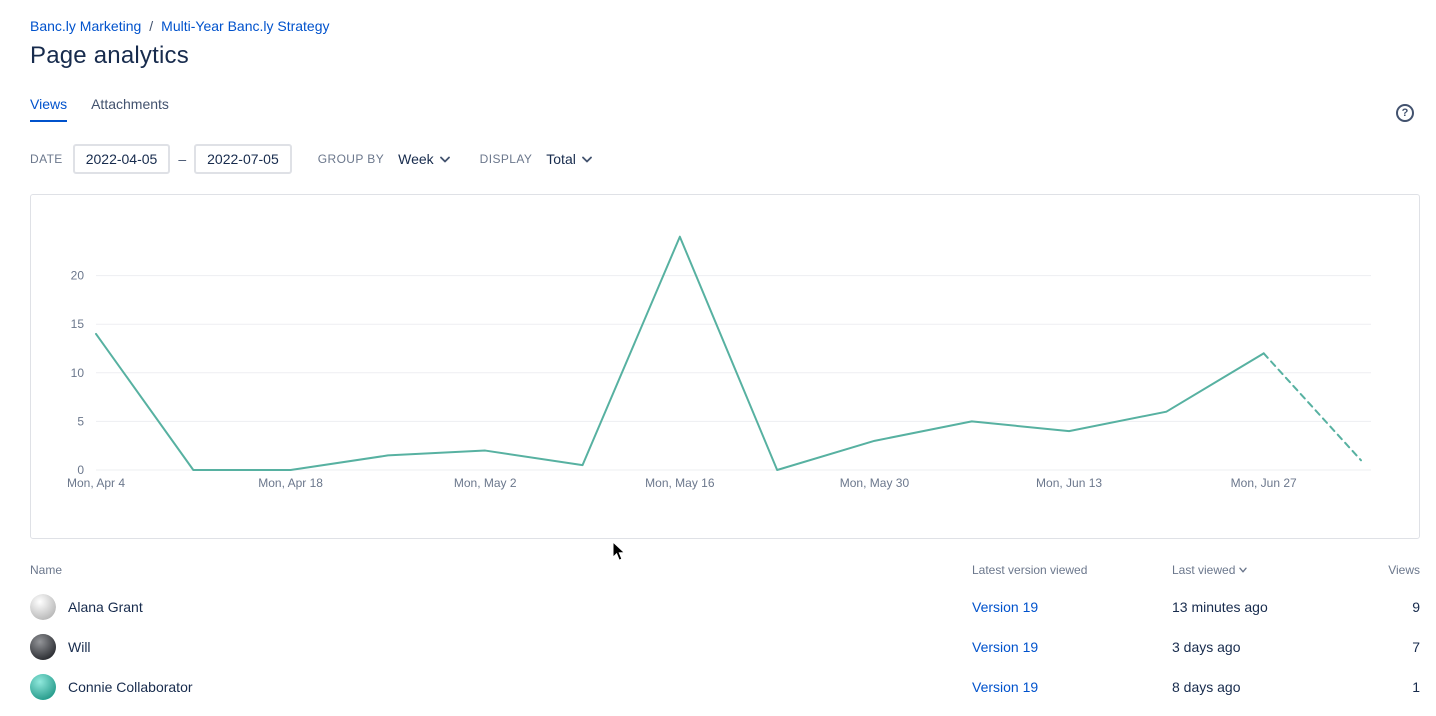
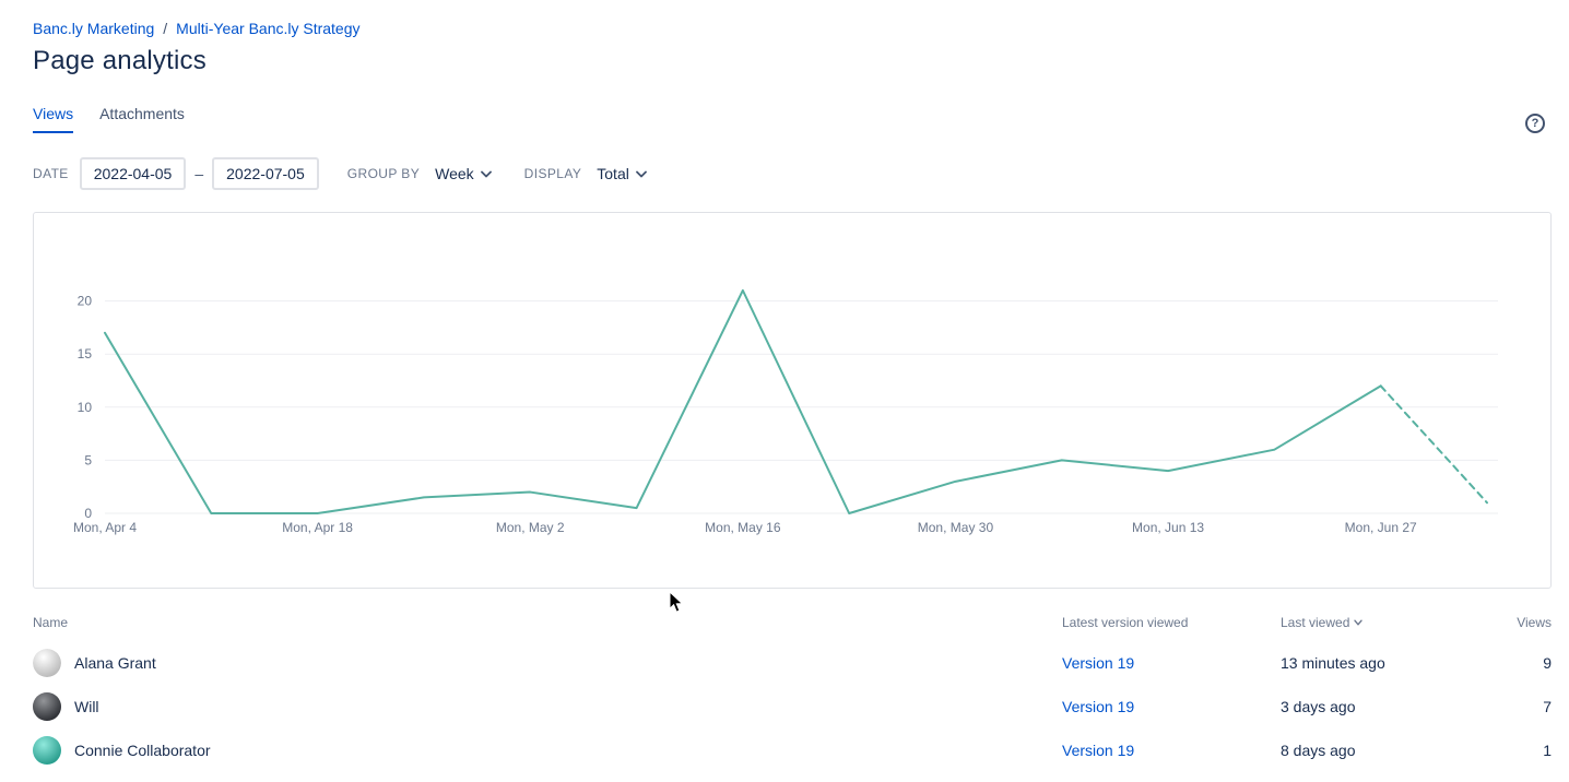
Mon, Apr 4: 14 -> 17
Mon, May 16: 24 -> 21
